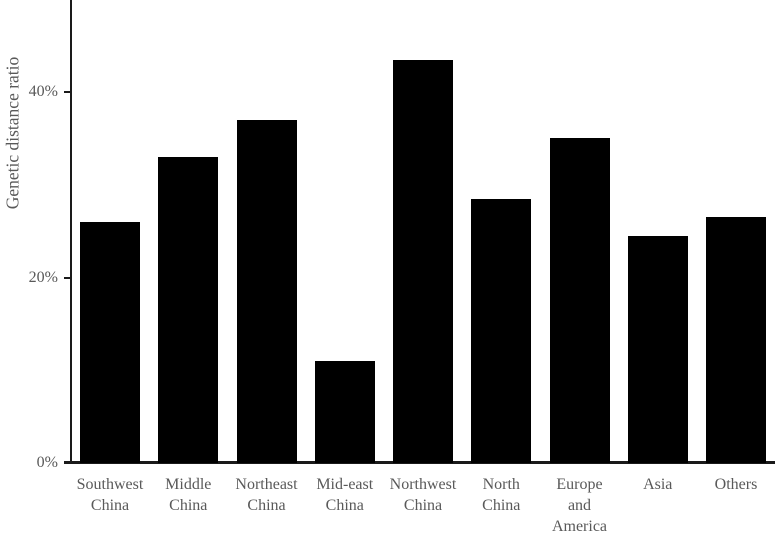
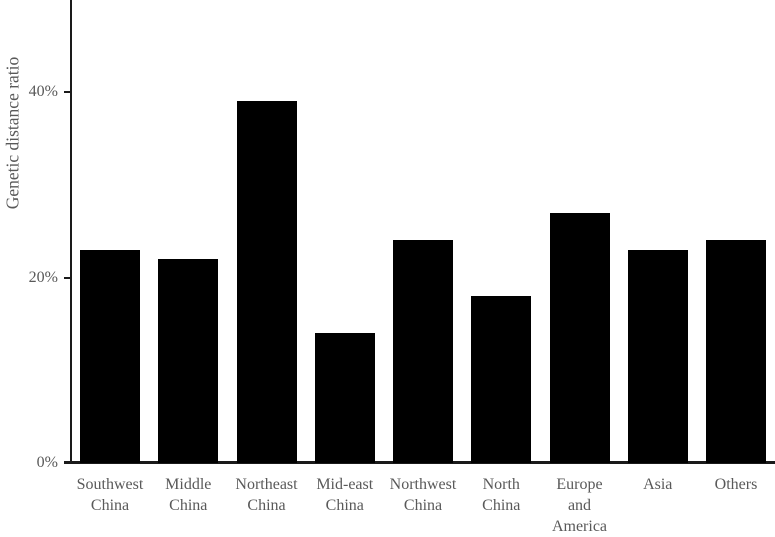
Southwest China: 26% -> 23%
Middle China: 33% -> 22%
Northeast China: 37% -> 39%
Mid-east China: 11% -> 14%
Northwest China: 44% -> 24%
North China: 28% -> 18%
Europe and America: 35% -> 27%
Asia: 24% -> 23%
Others: 26% -> 24%
